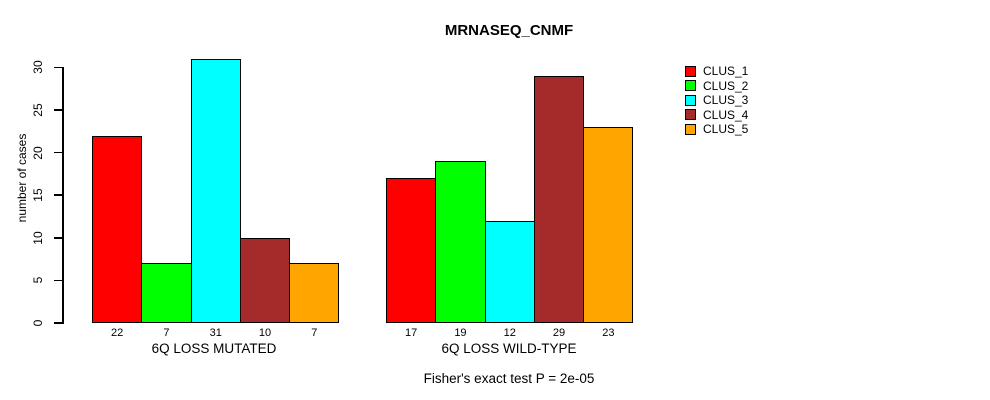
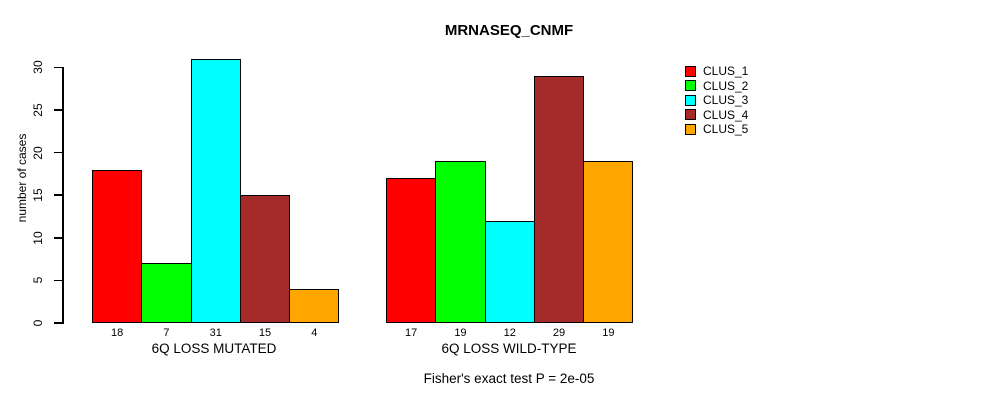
CLUS_1/6Q LOSS MUTATED: 22 -> 18
CLUS_4/6Q LOSS MUTATED: 10 -> 15
CLUS_5/6Q LOSS MUTATED: 7 -> 4
CLUS_5/6Q LOSS WILD-TYPE: 23 -> 19
